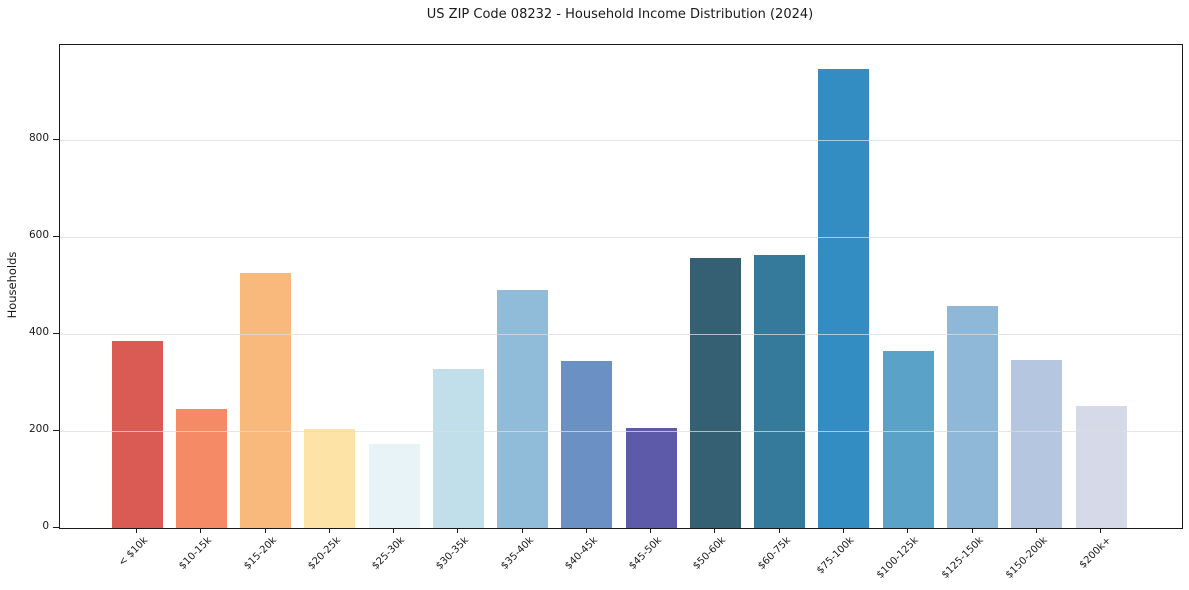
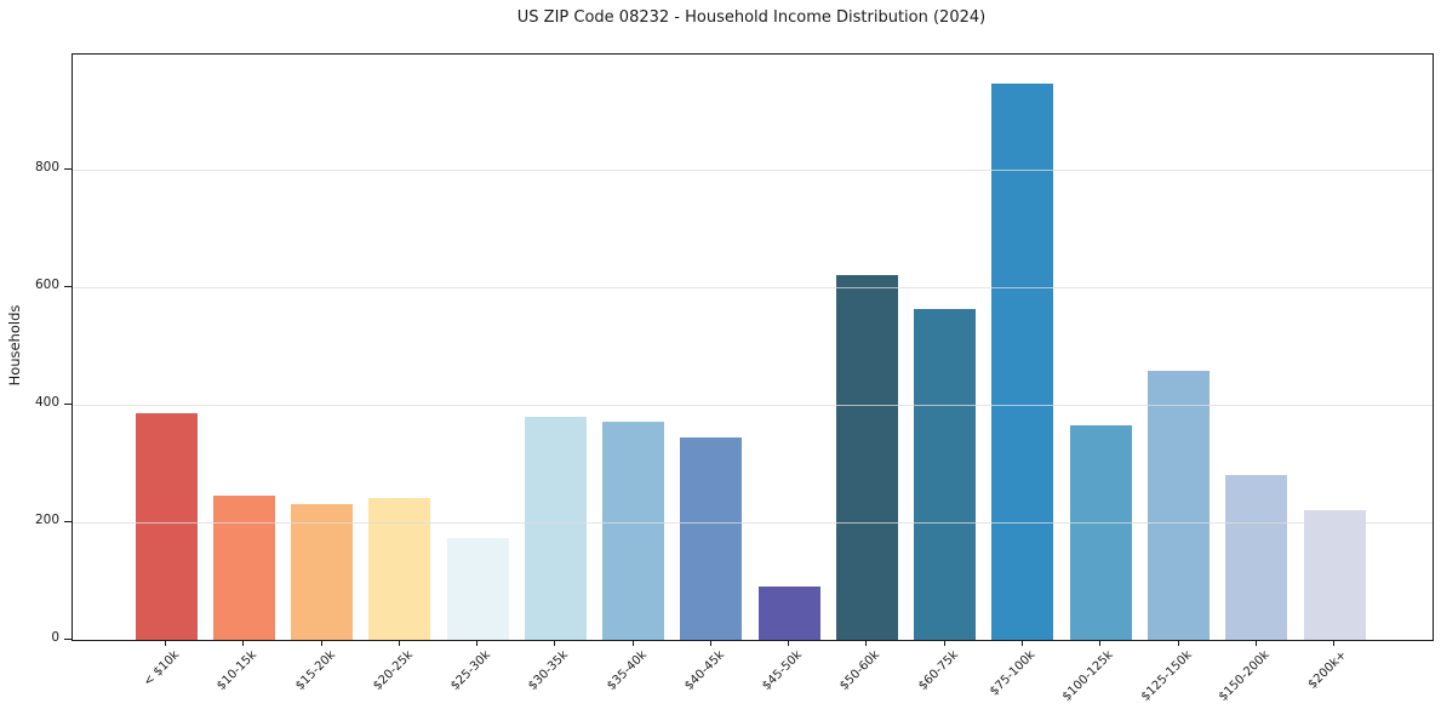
$15-20k: 520 -> 230
$20-25k: 200 -> 240
$30-35k: 330 -> 380
$35-40k: 490 -> 370
$45-50k: 200 -> 90
$50-60k: 560 -> 620
$150-200k: 350 -> 280
$200k+: 250 -> 220
